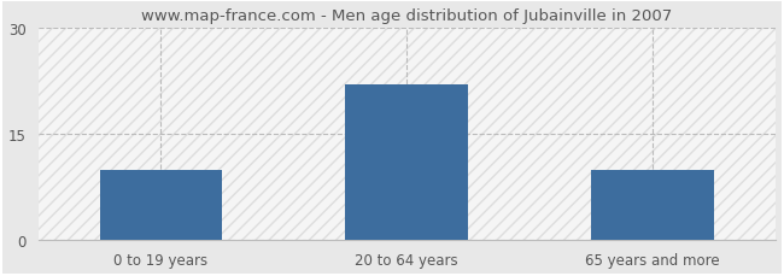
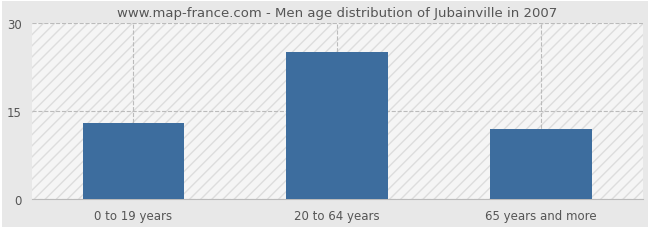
0 to 19 years: 10 -> 13
20 to 64 years: 22 -> 25
65 years and more: 10 -> 12
